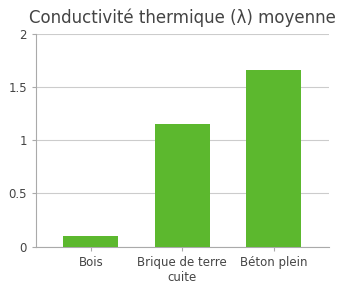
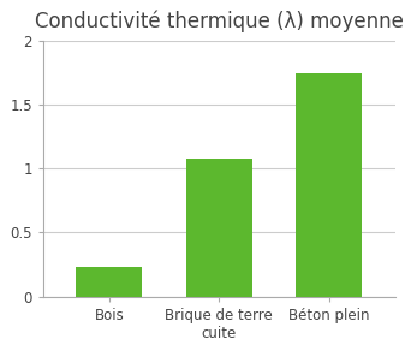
Bois: 0.10 -> 0.23
Brique de terre cuite: 1.15 -> 1.08
Béton plein: 1.66 -> 1.75
